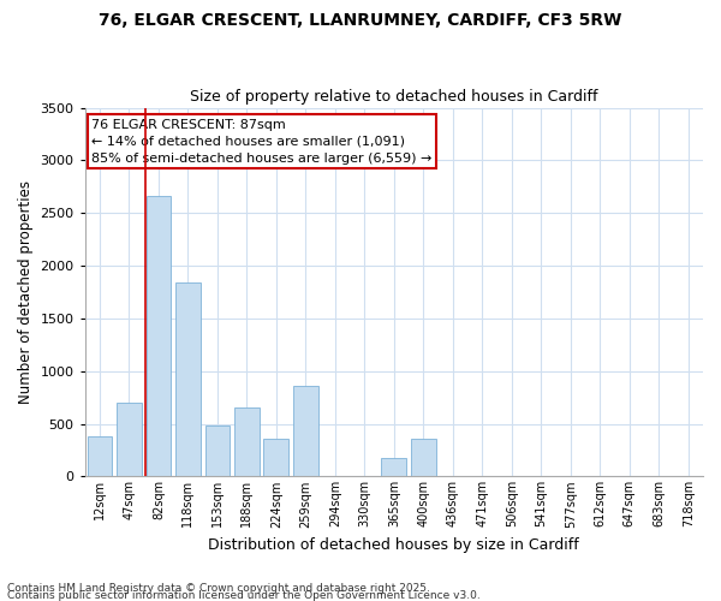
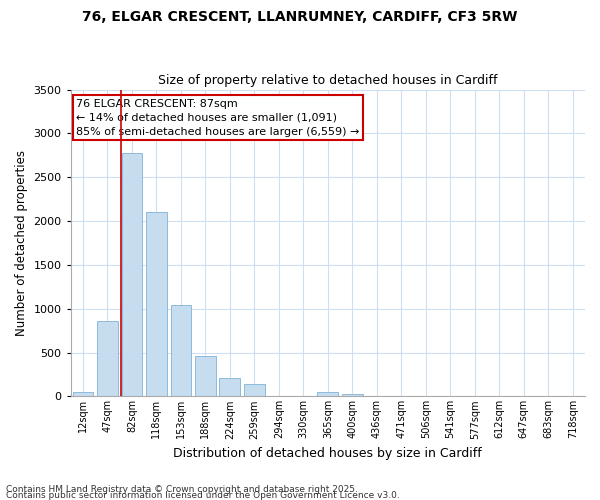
12sqm: 380 -> 60
47sqm: 700 -> 860
82sqm: 2660 -> 2780
118sqm: 1840 -> 2100
153sqm: 480 -> 1040
188sqm: 660 -> 460
224sqm: 360 -> 210
259sqm: 860 -> 140
365sqm: 180 -> 50
400sqm: 360 -> 30
